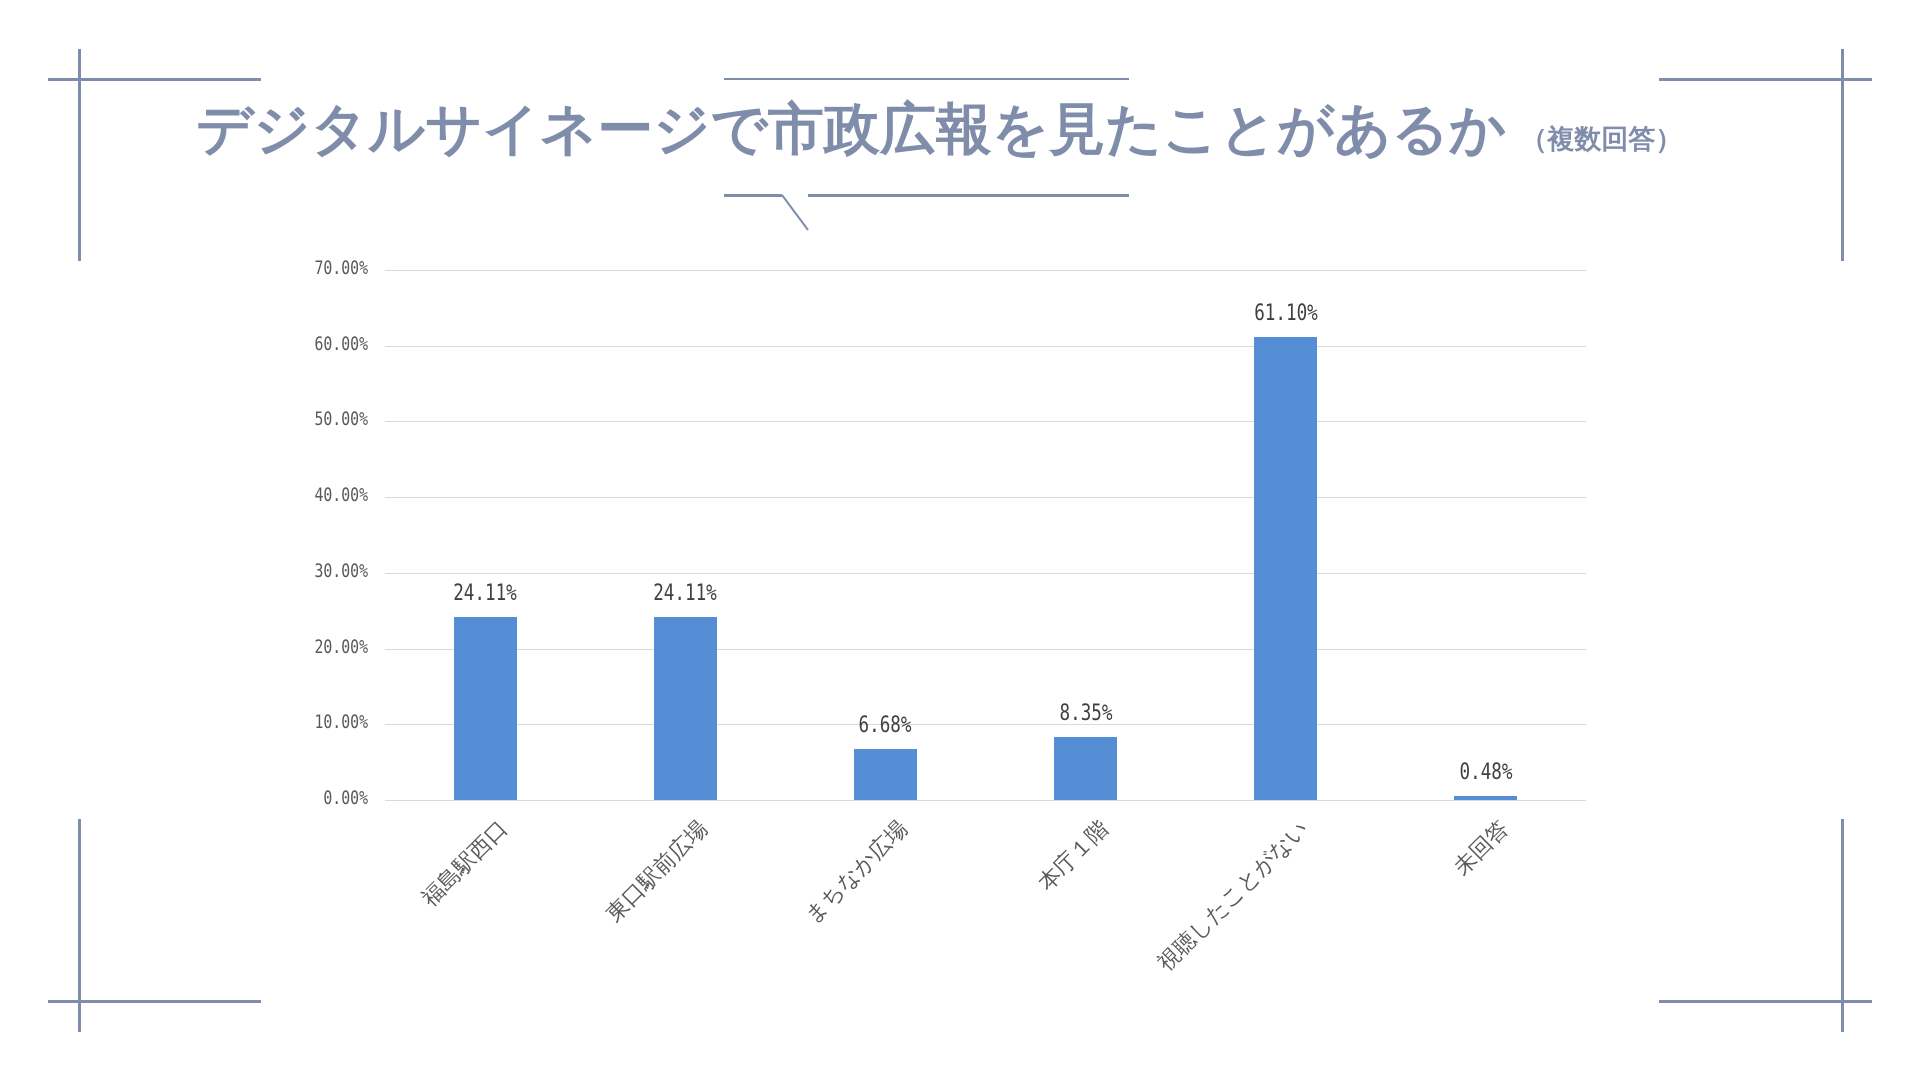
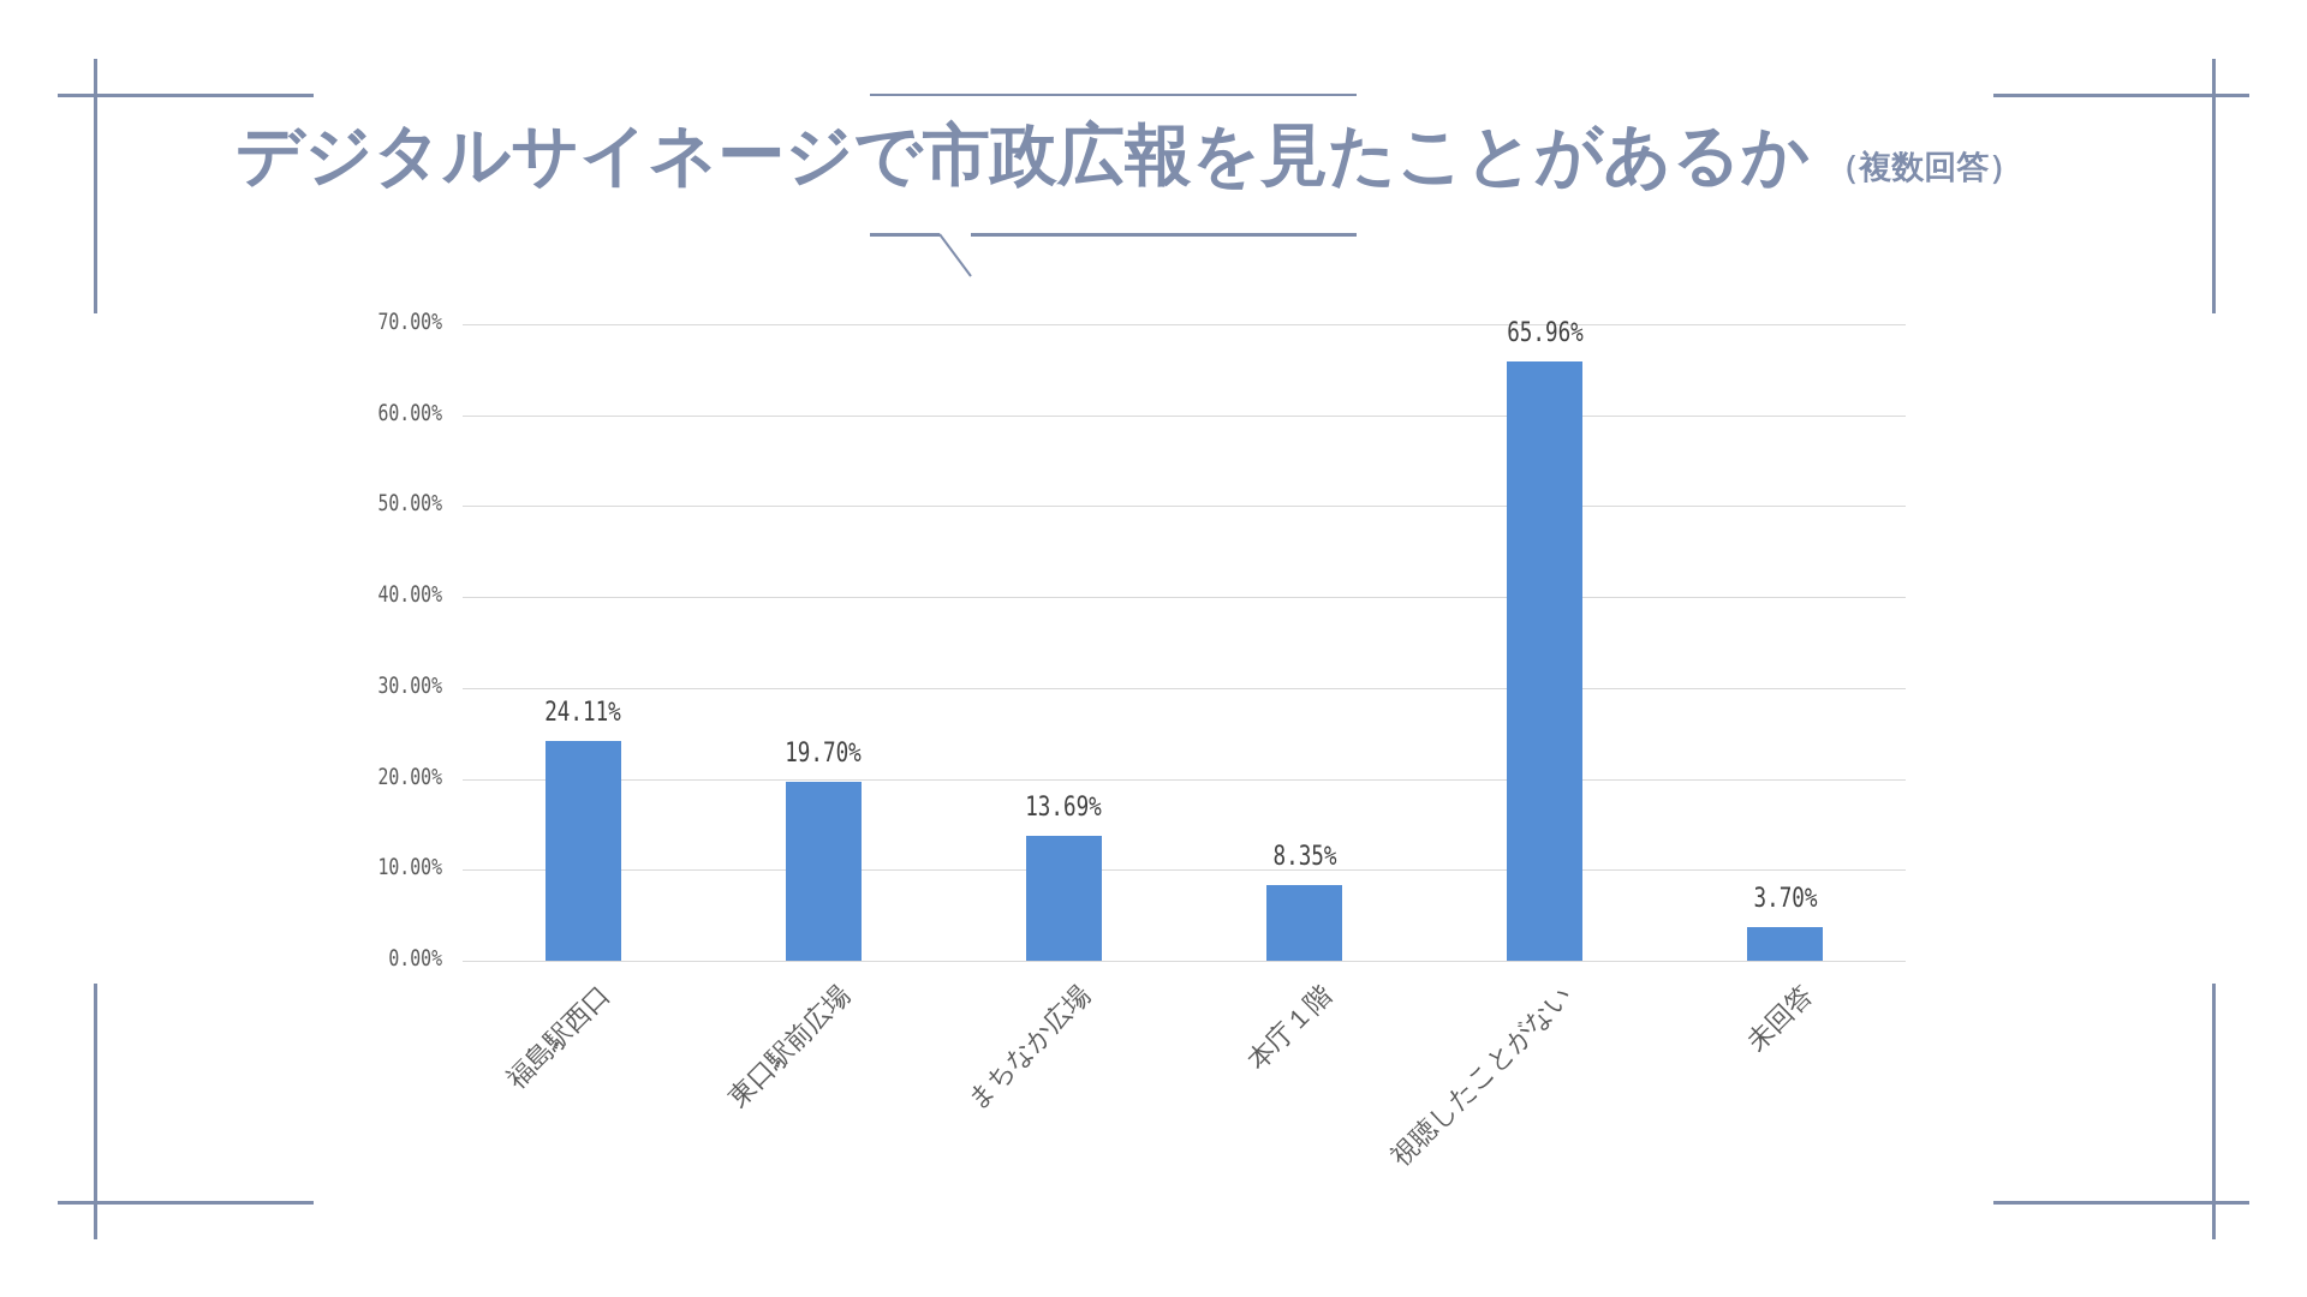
東口駅前広場: 24.11% -> 19.70%
まちなか広場: 6.68% -> 13.69%
視聴したことがない: 61.10% -> 65.96%
未回答: 0.48% -> 3.70%
